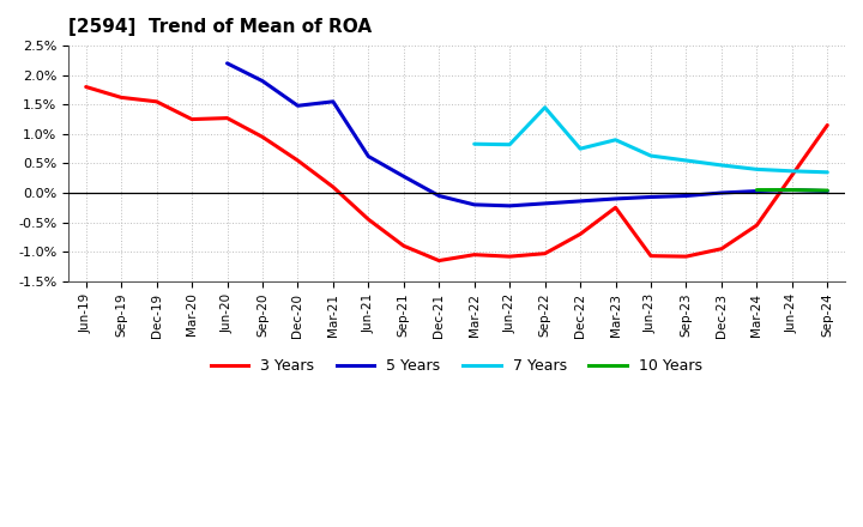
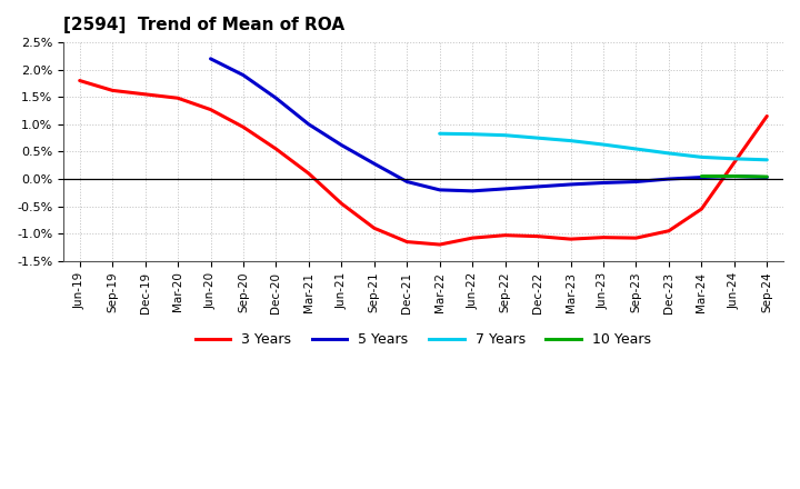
3 Years/Mar-20: 1.25% -> 1.48%
5 Years/Mar-21: 1.55% -> 1.00%
3 Years/Mar-22: -1.05% -> -1.20%
7 Years/Sep-22: 1.45% -> 0.80%
3 Years/Dec-22: -0.70% -> -1.05%
3 Years/Mar-23: -0.25% -> -1.10%
7 Years/Mar-23: 0.90% -> 0.70%
